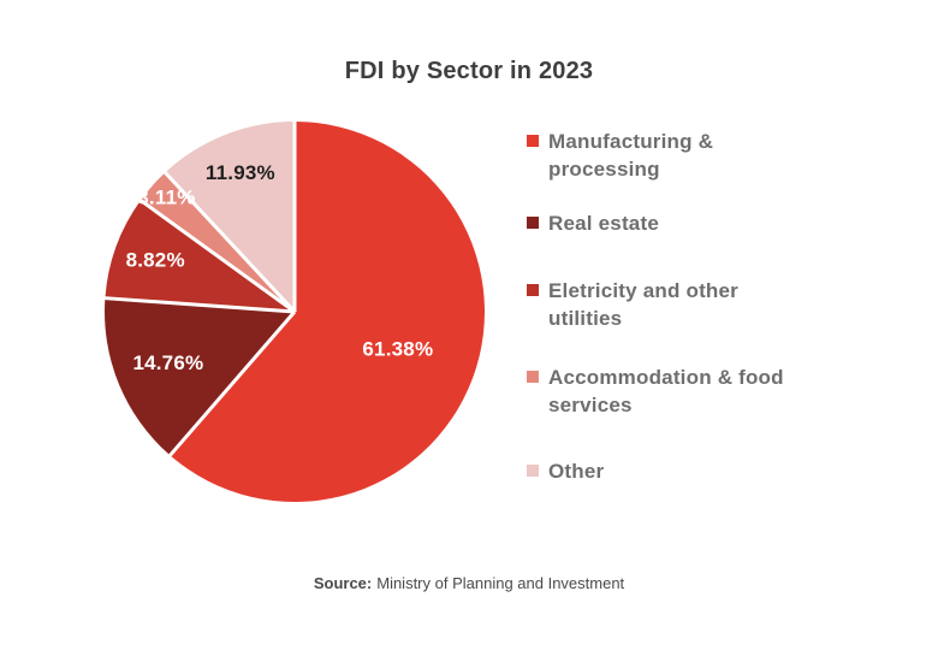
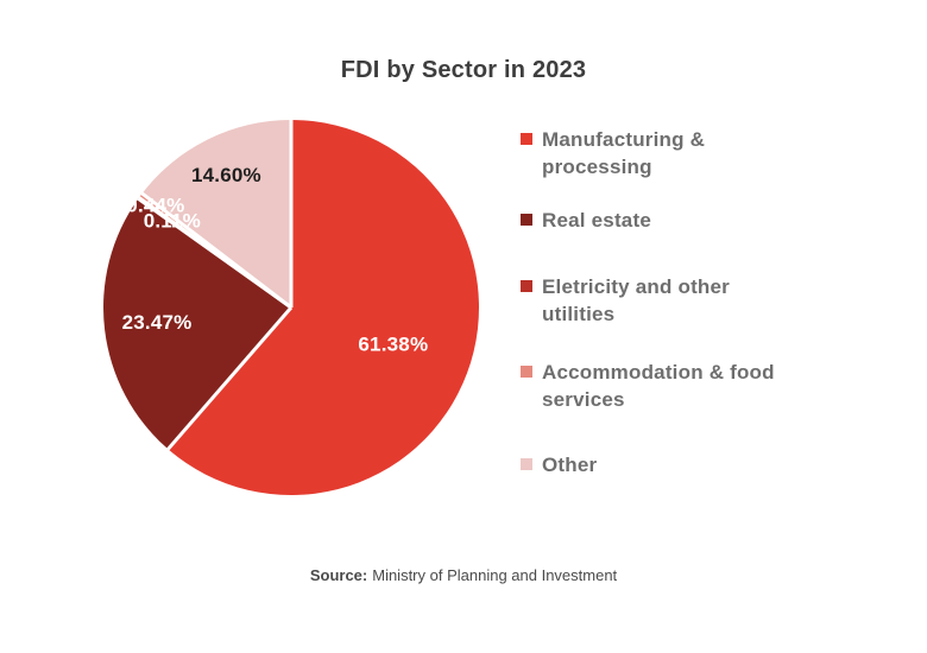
Real estate: 14.76% -> 23.47%
Eletricity and other utilities: 8.82% -> 0.11%
Accommodation & food services: 3.11% -> 0.44%
Other: 11.93% -> 14.60%
